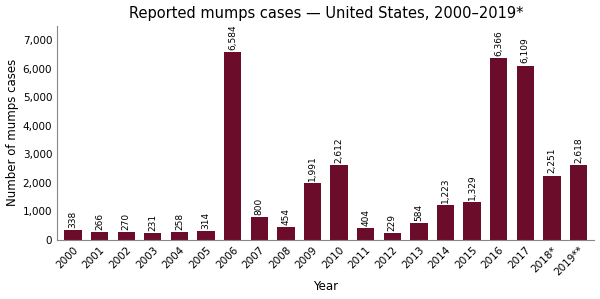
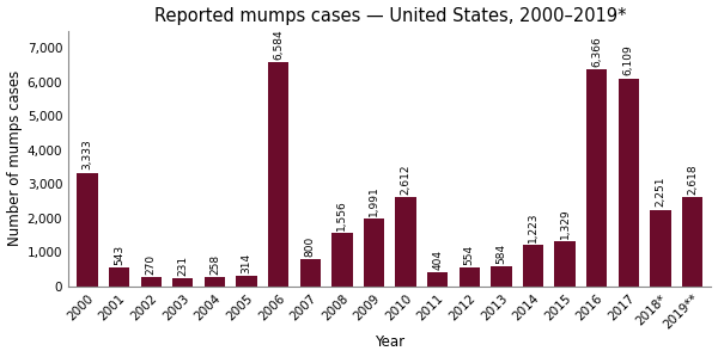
2000: 338 -> 3,333
2001: 266 -> 543
2008: 454 -> 1,556
2012: 229 -> 554
